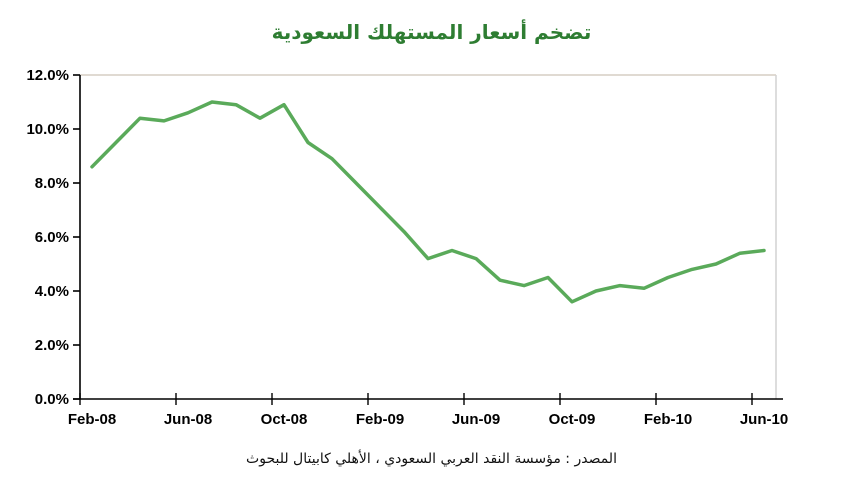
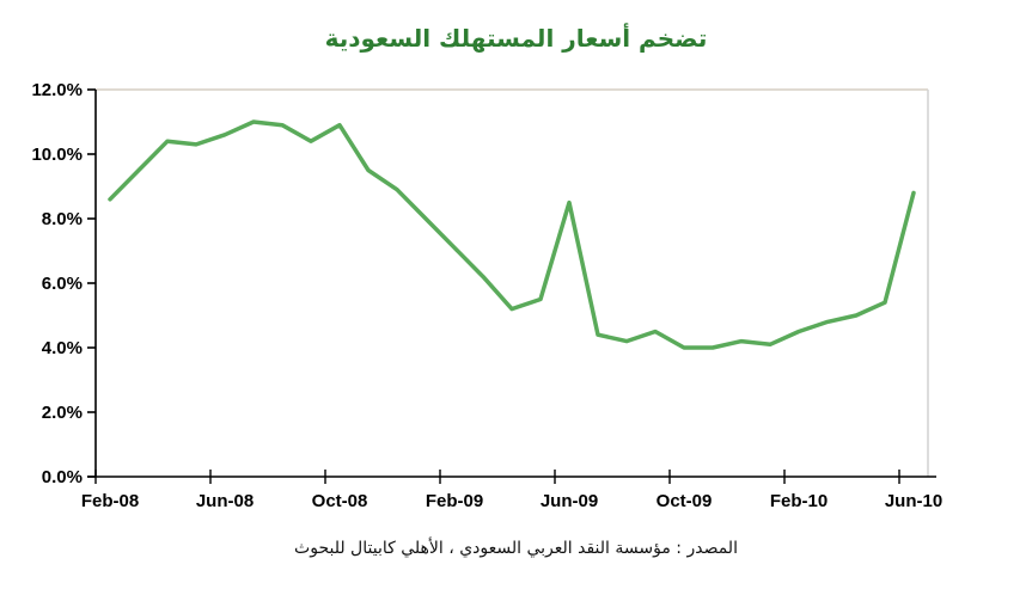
Jun-09: 5.2% -> 8.5%
Oct-09: 3.6% -> 4.0%
Jun-10: 5.5% -> 8.8%
